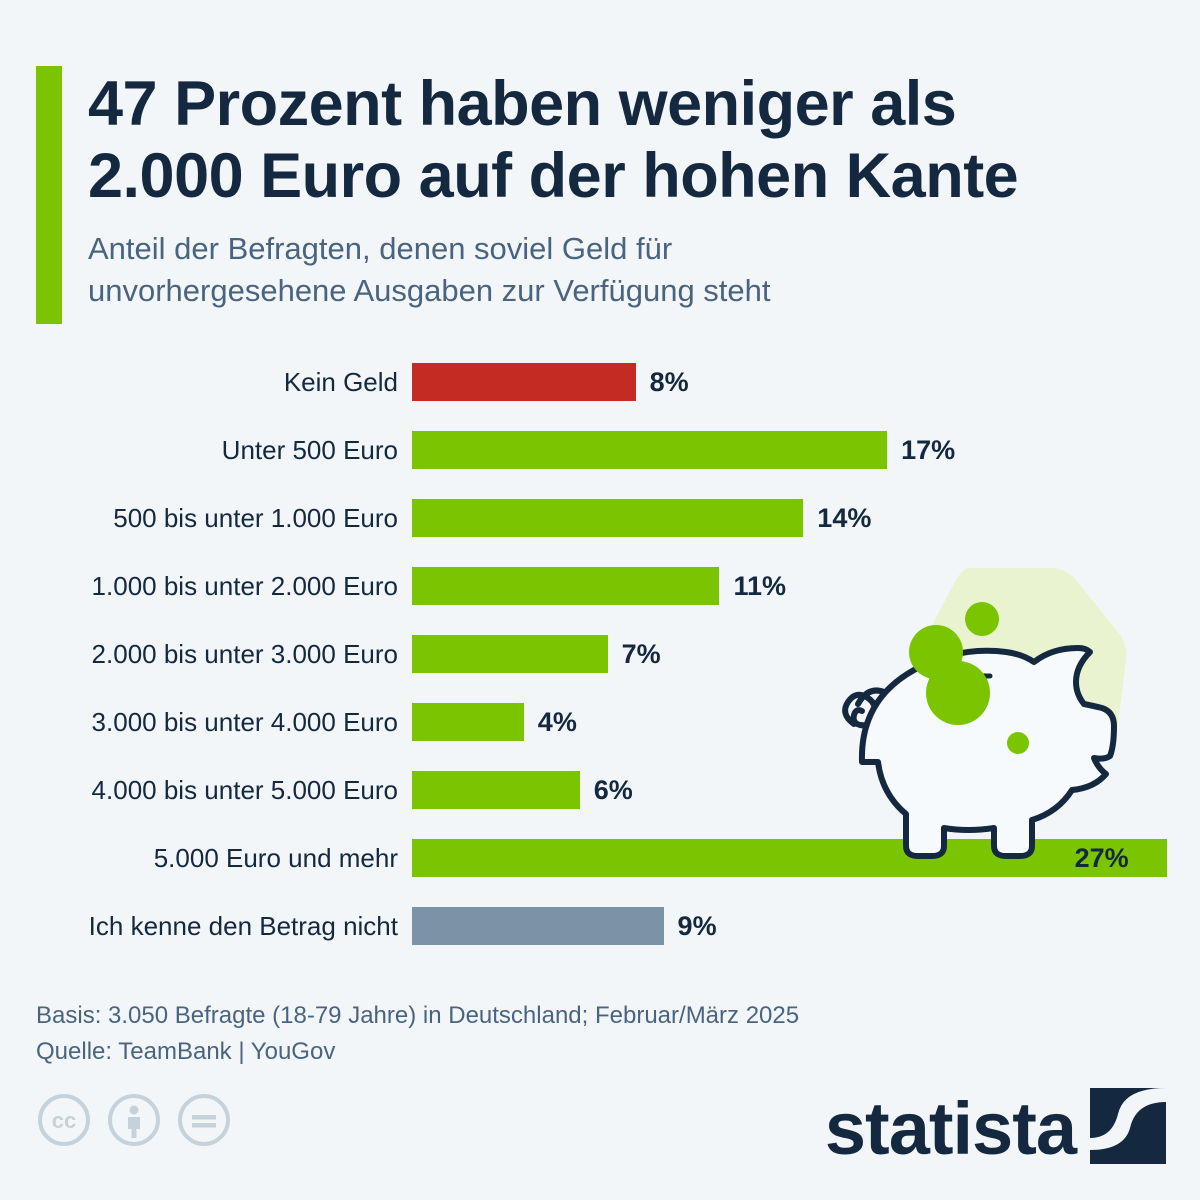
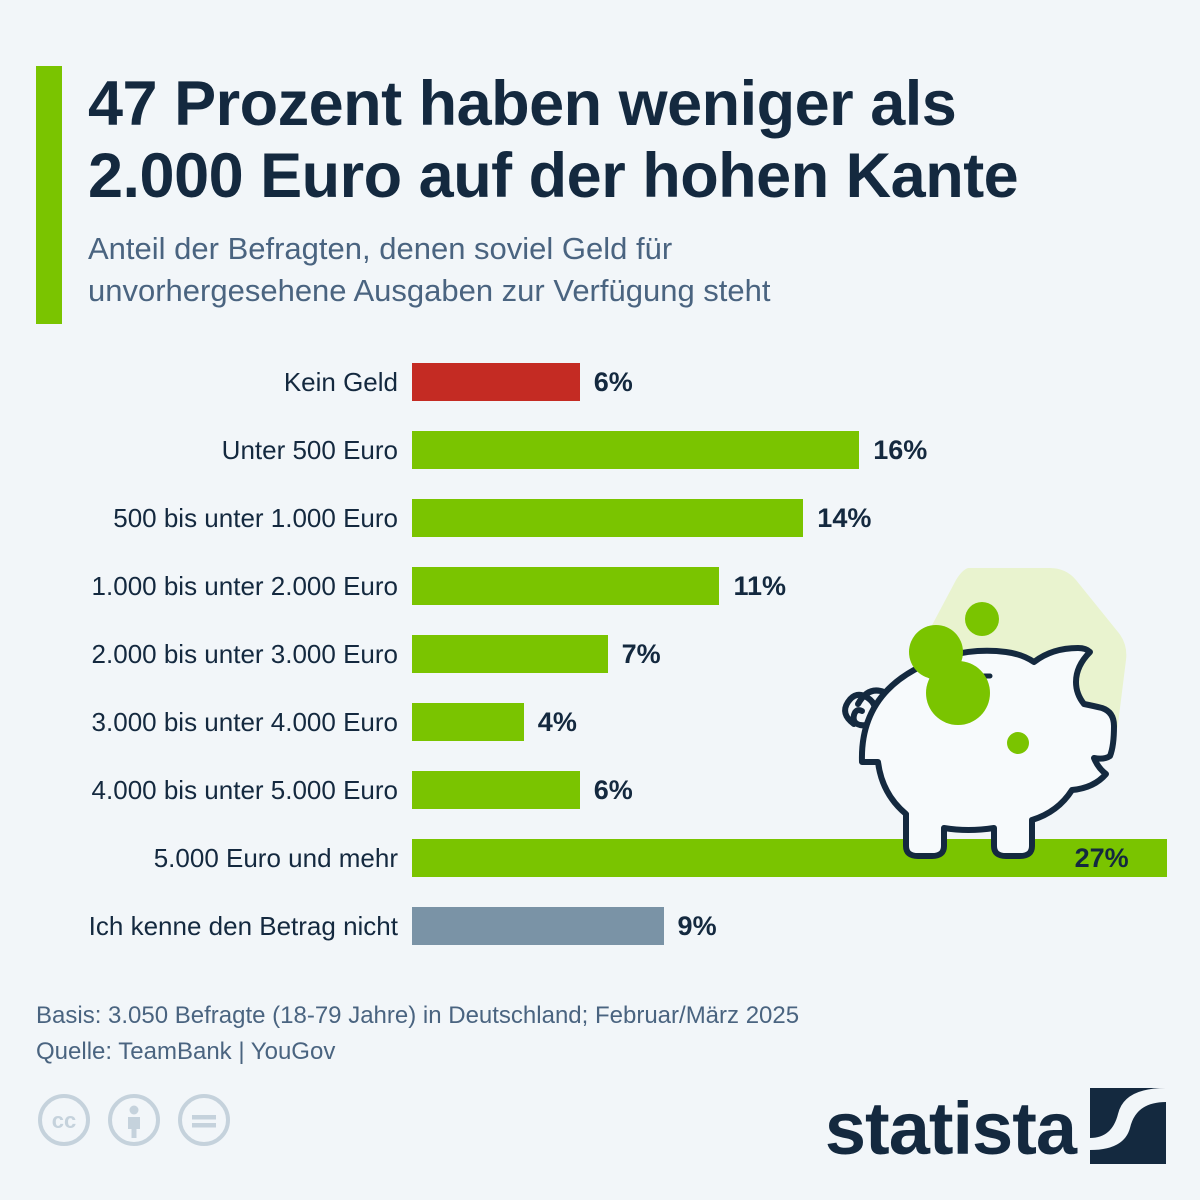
Kein Geld: 8% -> 6%
Unter 500 Euro: 17% -> 16%
